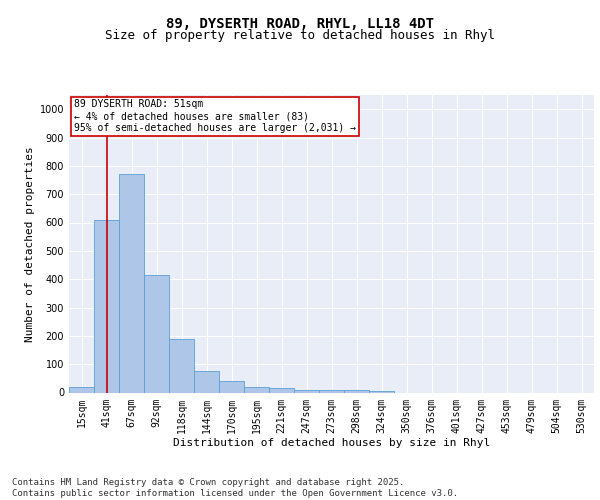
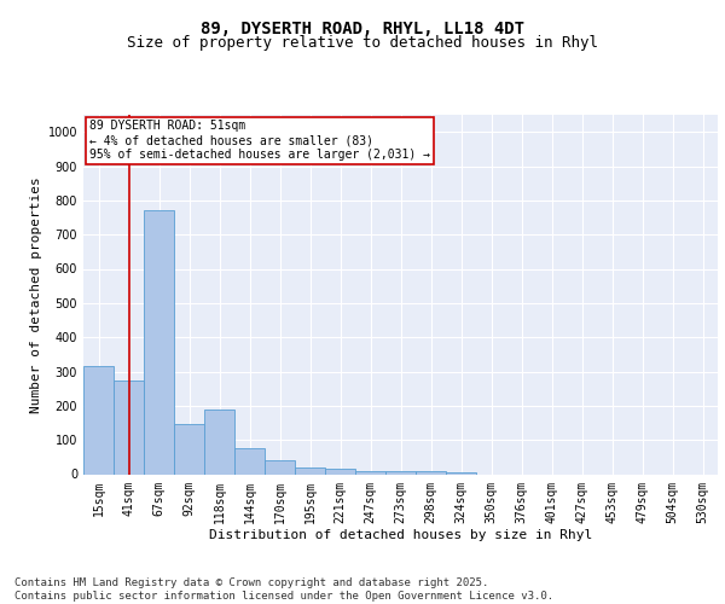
15sqm: 20 -> 315
41sqm: 610 -> 275
92sqm: 415 -> 145
